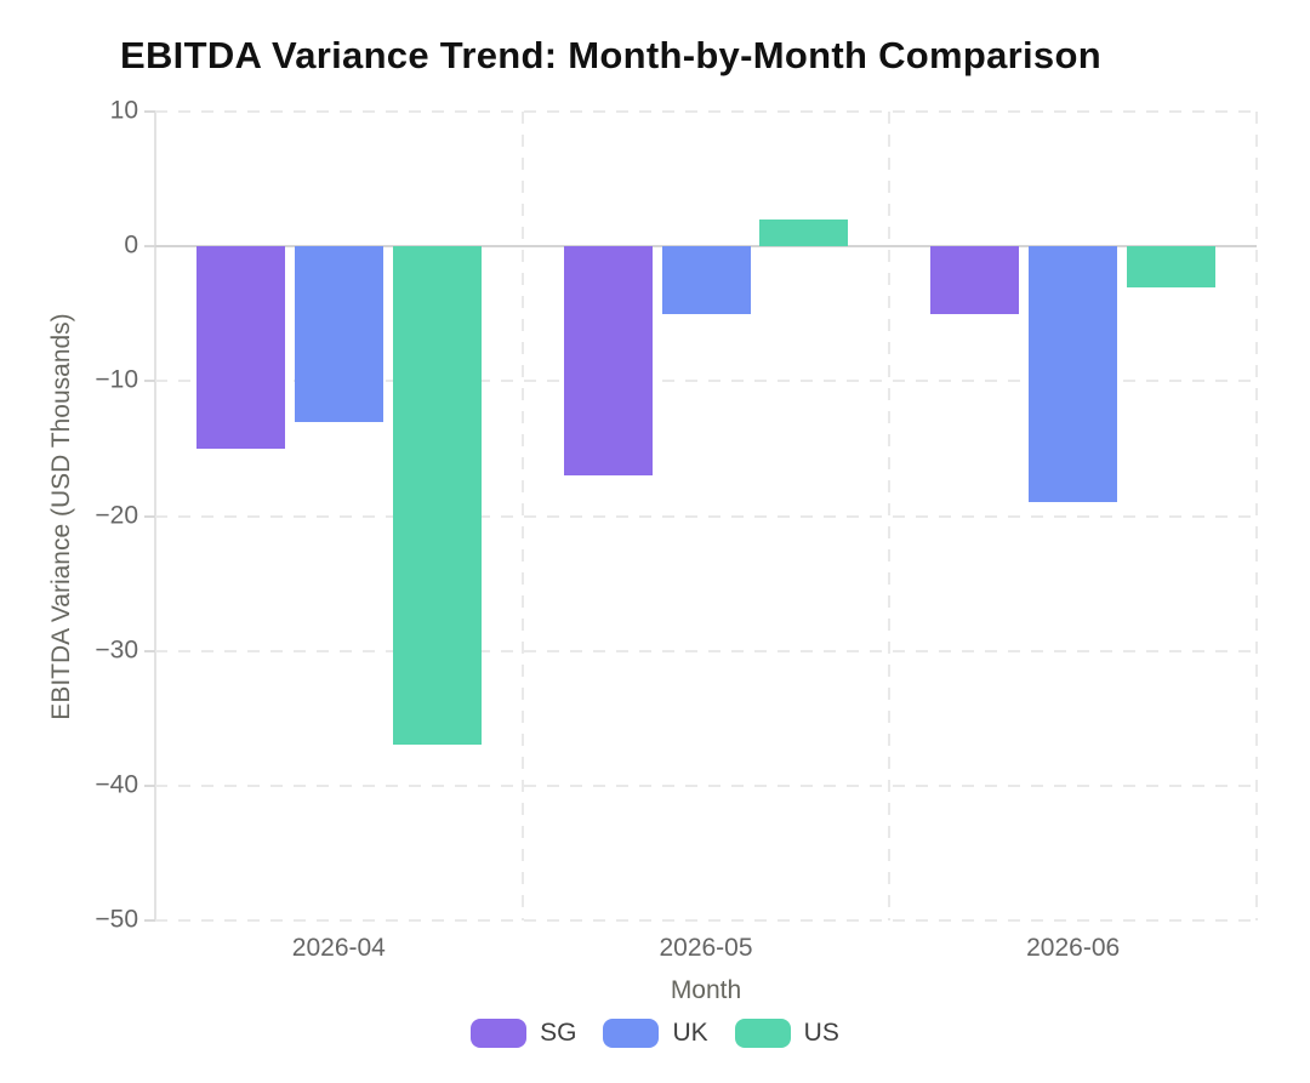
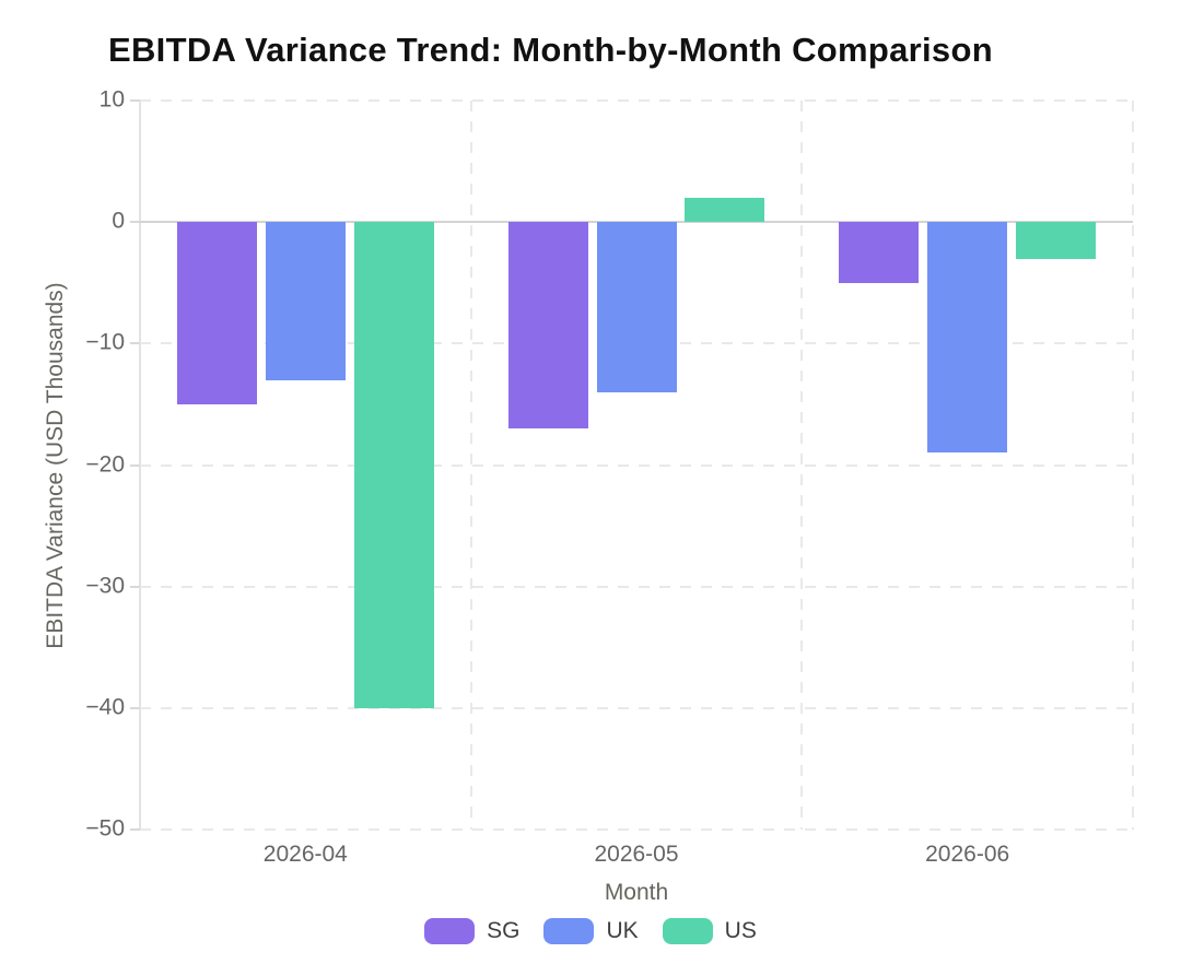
US/2026-04: -37 -> -40
UK/2026-05: -5 -> -14
